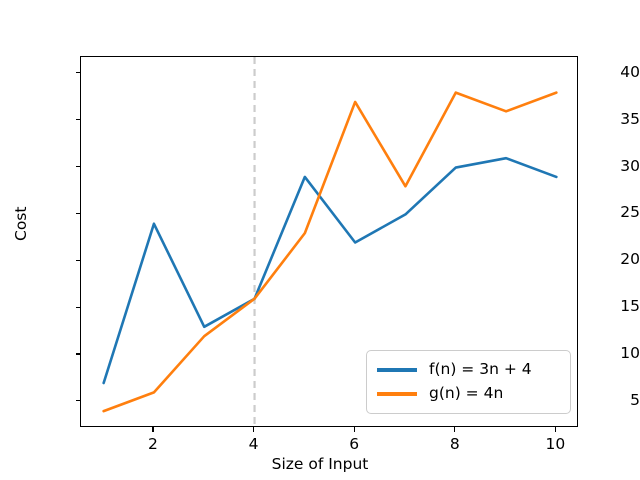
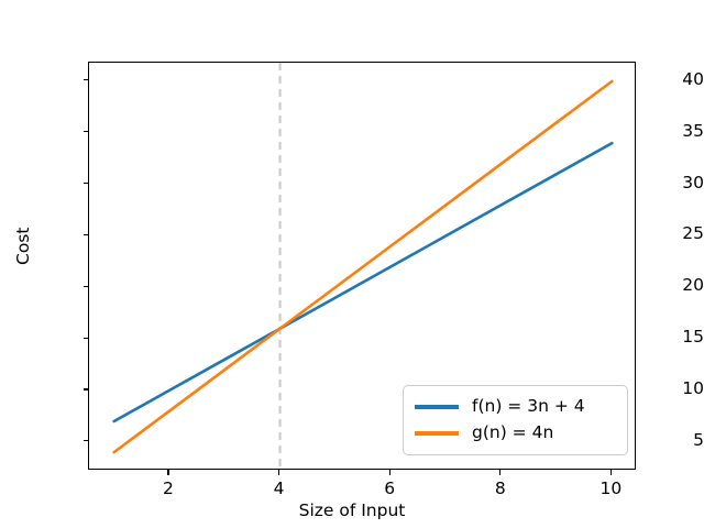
f(n) = 3n + 4/2: 24 -> 10
g(n) = 4n/2: 6 -> 8
f(n) = 3n + 4/5: 29 -> 19
g(n) = 4n/5: 23 -> 20
g(n) = 4n/6: 37 -> 24
f(n) = 3n + 4/8: 30 -> 28
g(n) = 4n/8: 38 -> 32
f(n) = 3n + 4/10: 29 -> 34
g(n) = 4n/10: 38 -> 40
